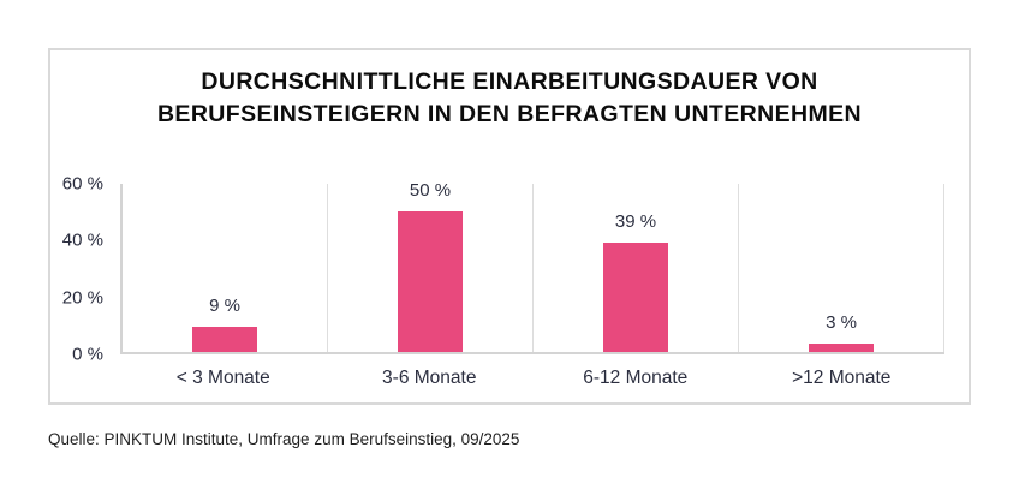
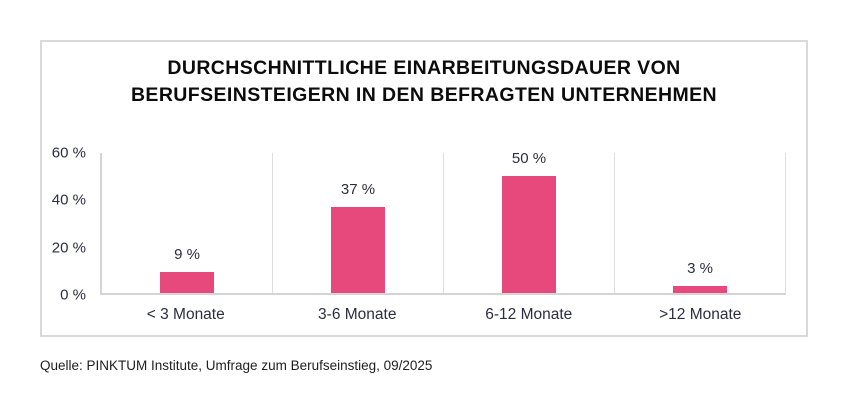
3-6 Monate: 50 -> 37
6-12 Monate: 39 -> 50
